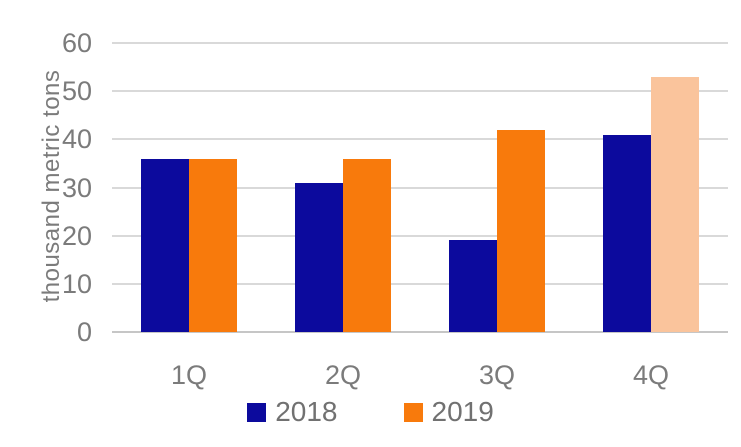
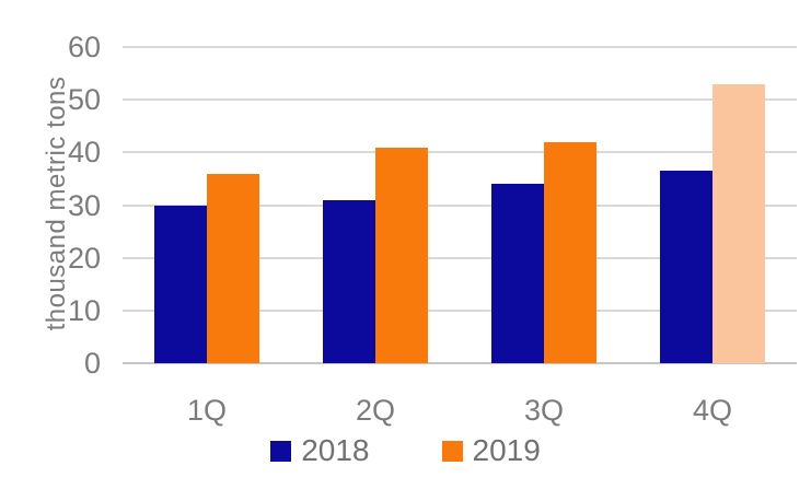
2018/1Q: 36 -> 30
2019/2Q: 36 -> 41
2018/3Q: 19 -> 34
2018/4Q: 41 -> 36
